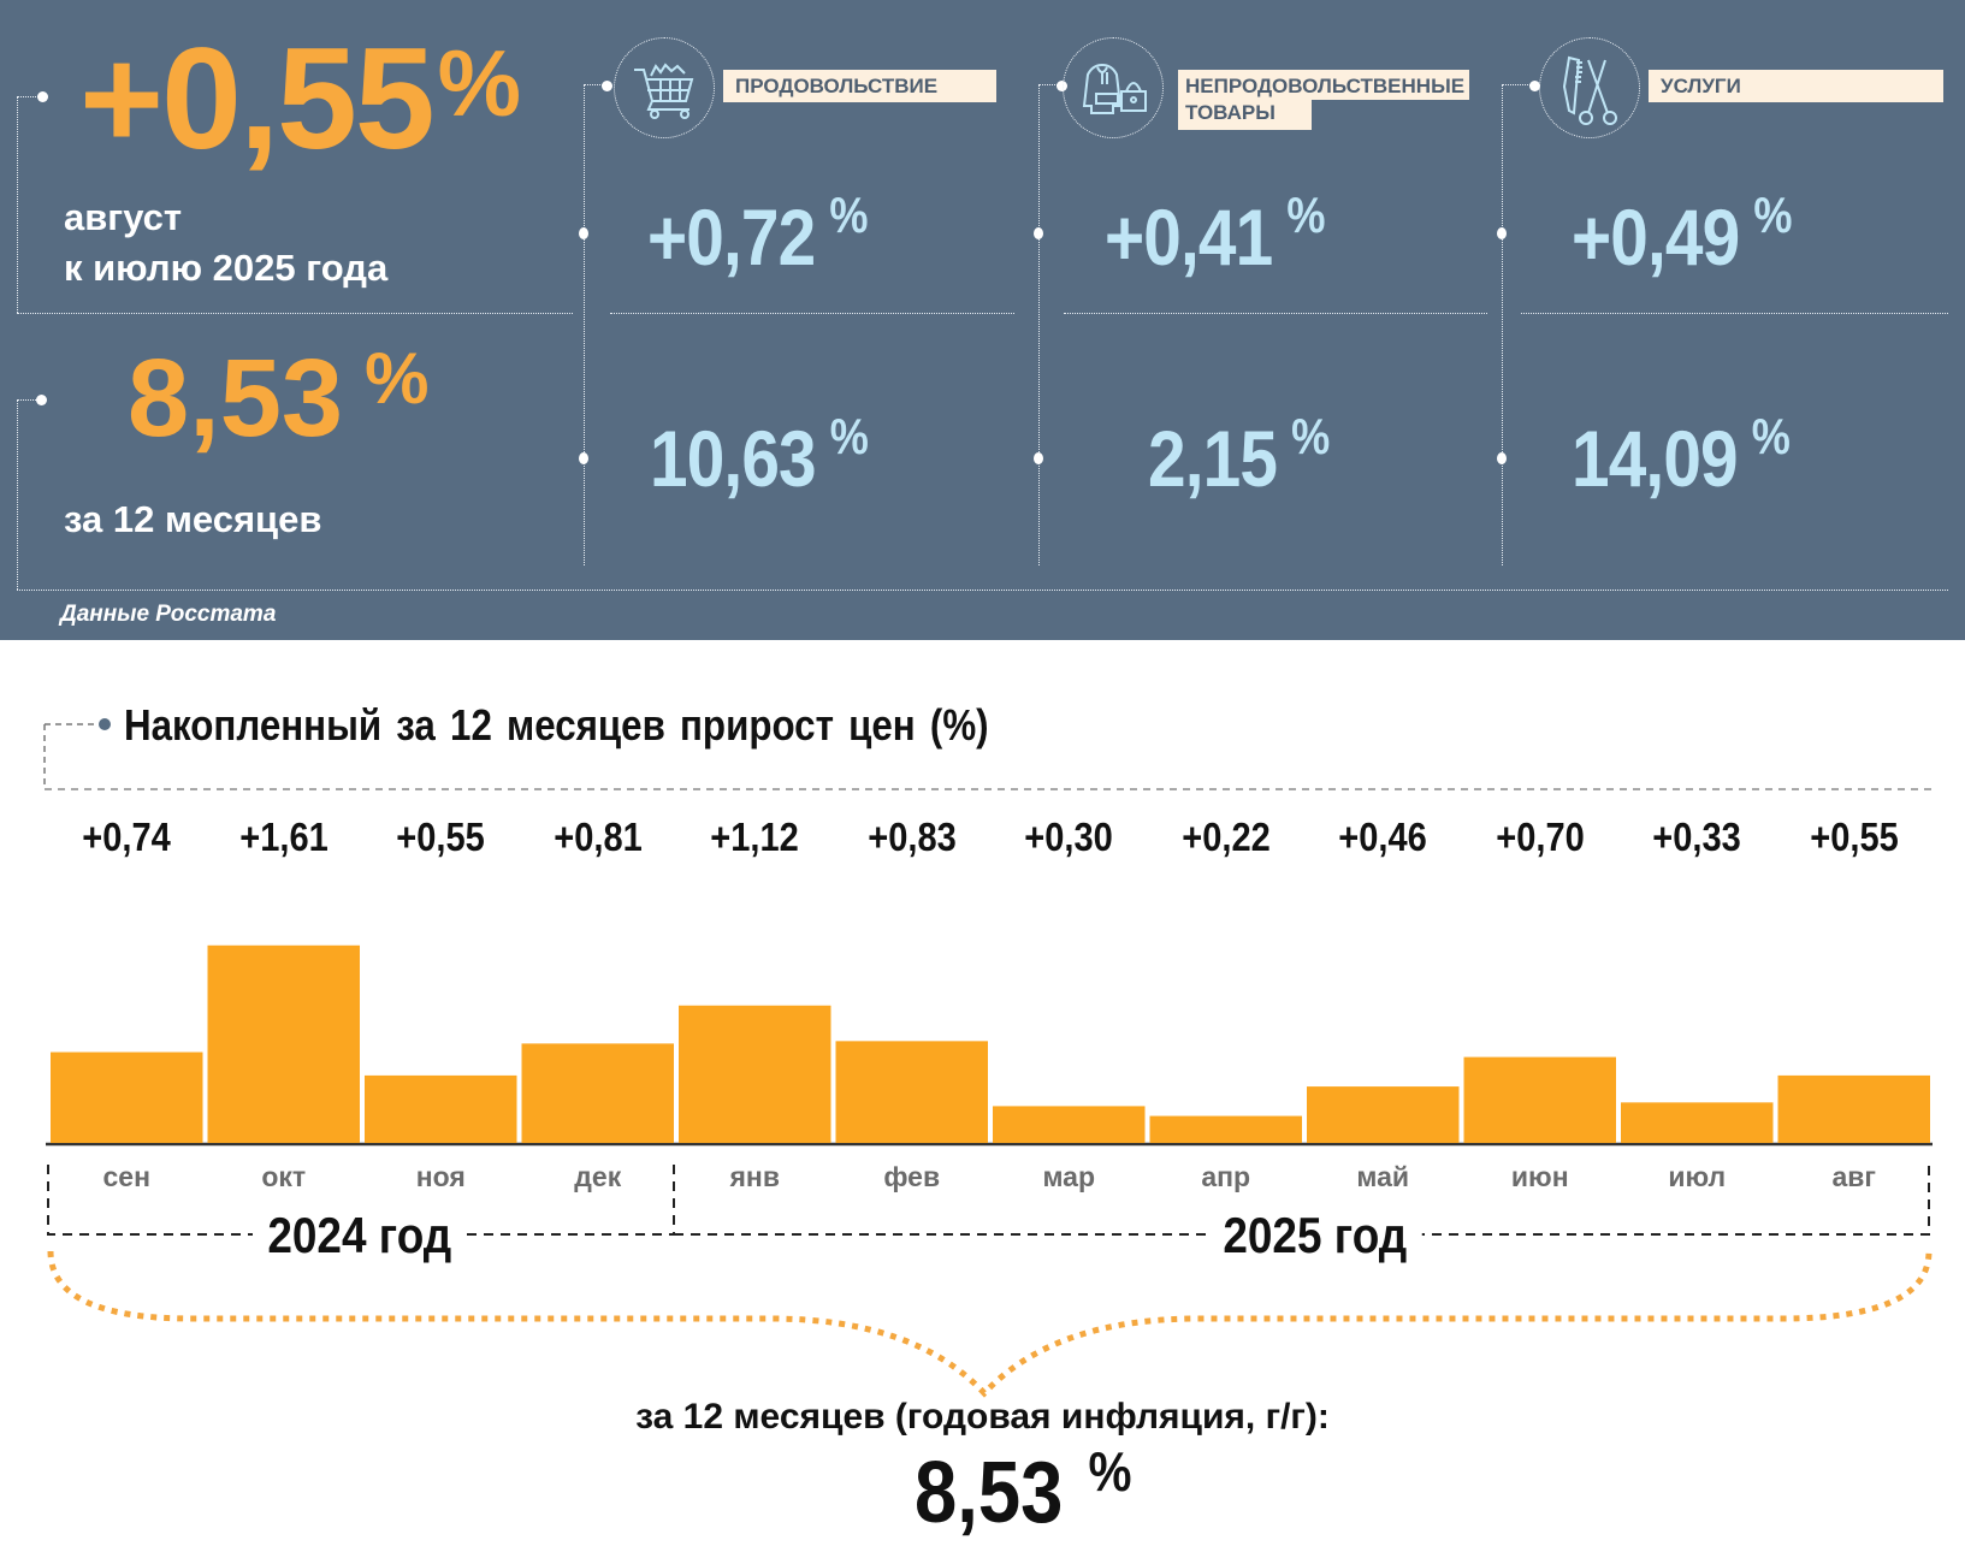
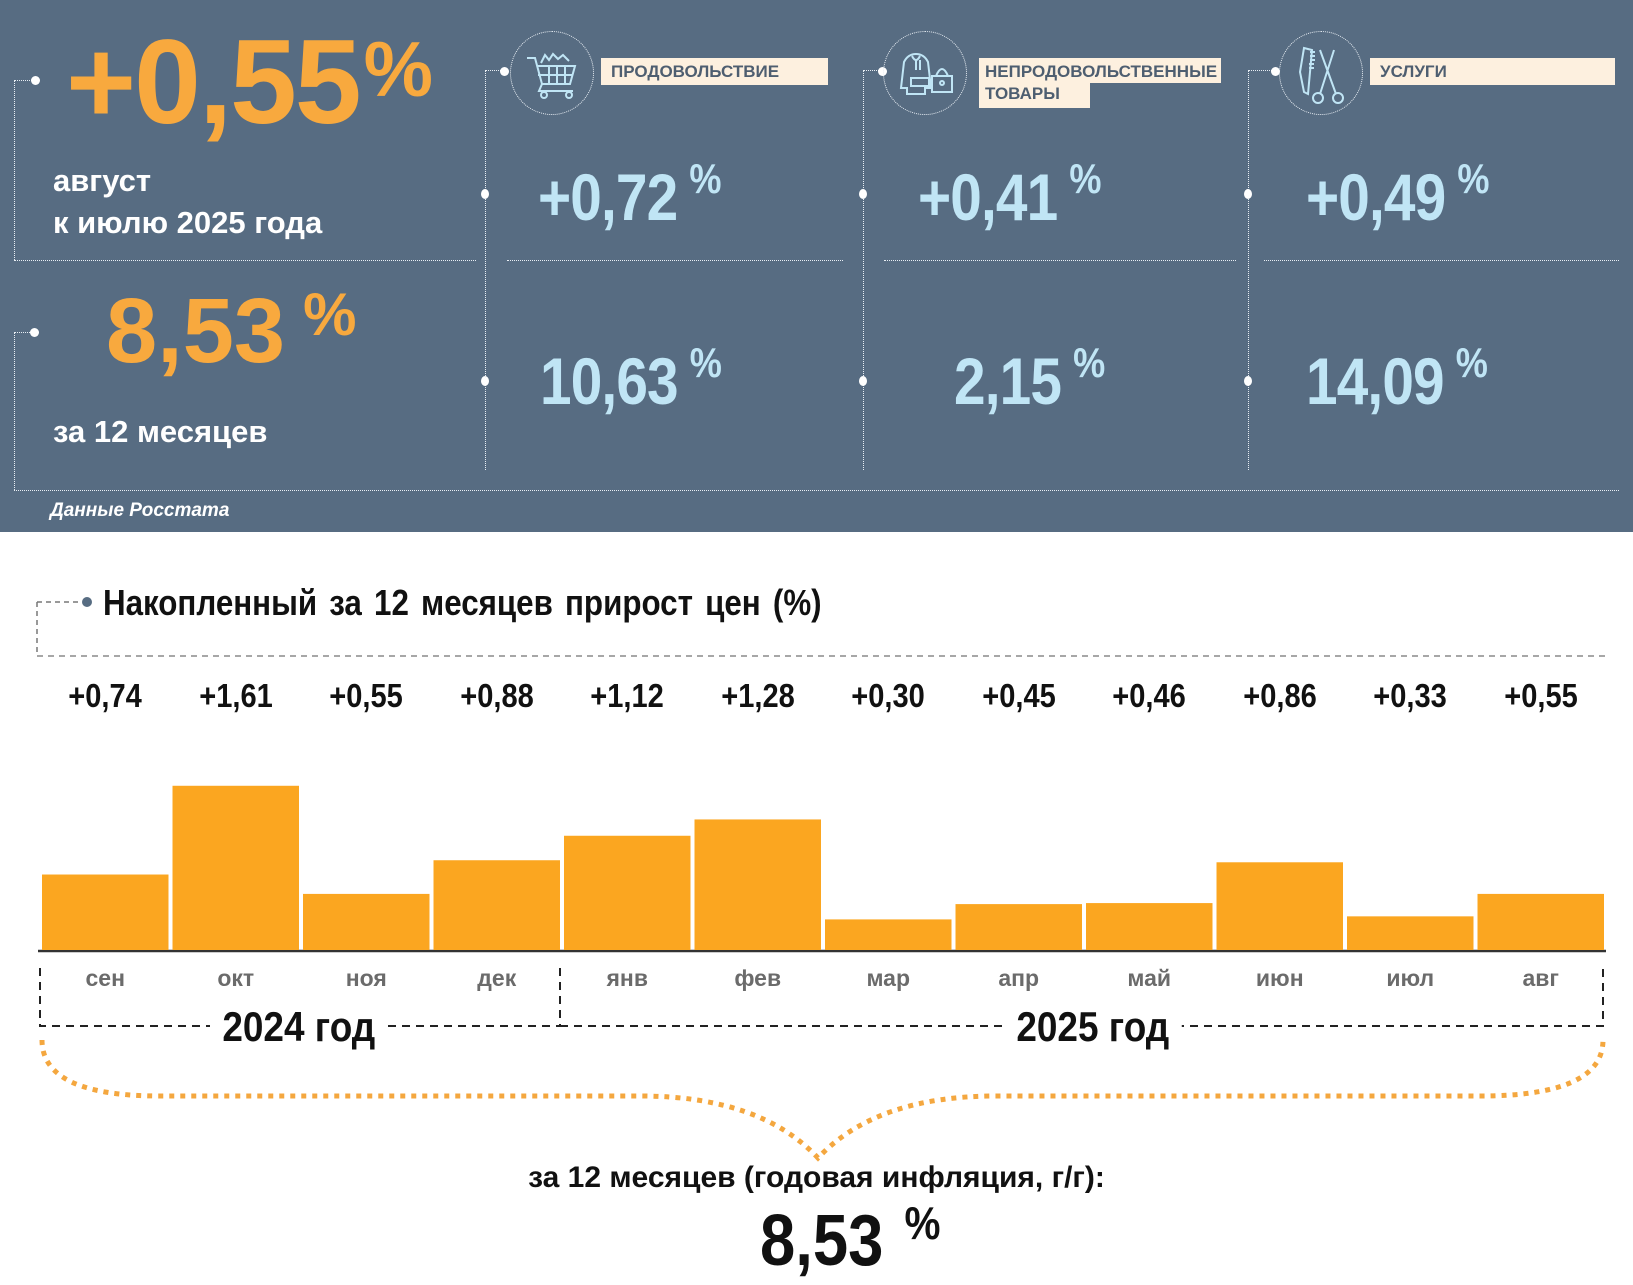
дек: +0,81 -> +0,88
фев: +0,83 -> +1,28
апр: +0,22 -> +0,45
июн: +0,70 -> +0,86
